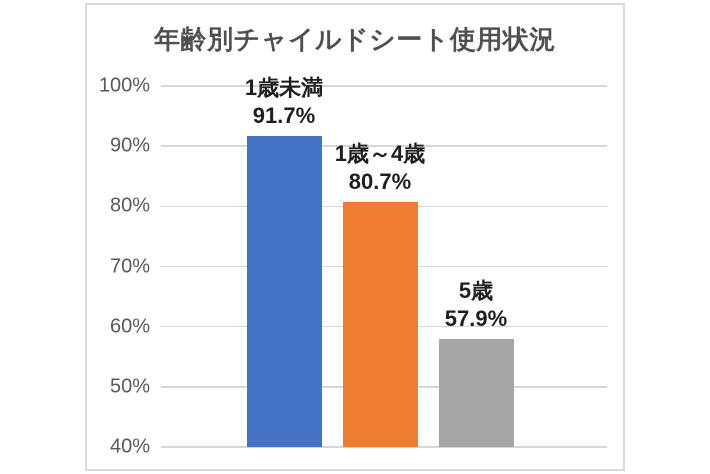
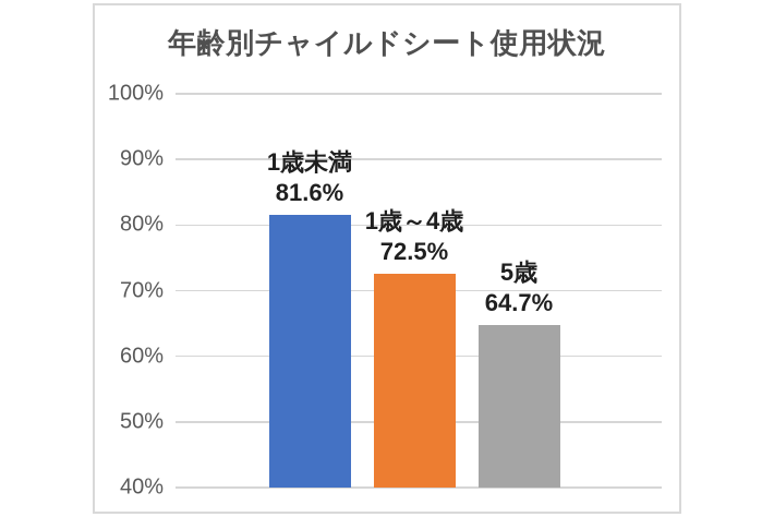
1歳未満: 91.7% -> 81.6%
1歳～4歳: 80.7% -> 72.5%
5歳: 57.9% -> 64.7%
